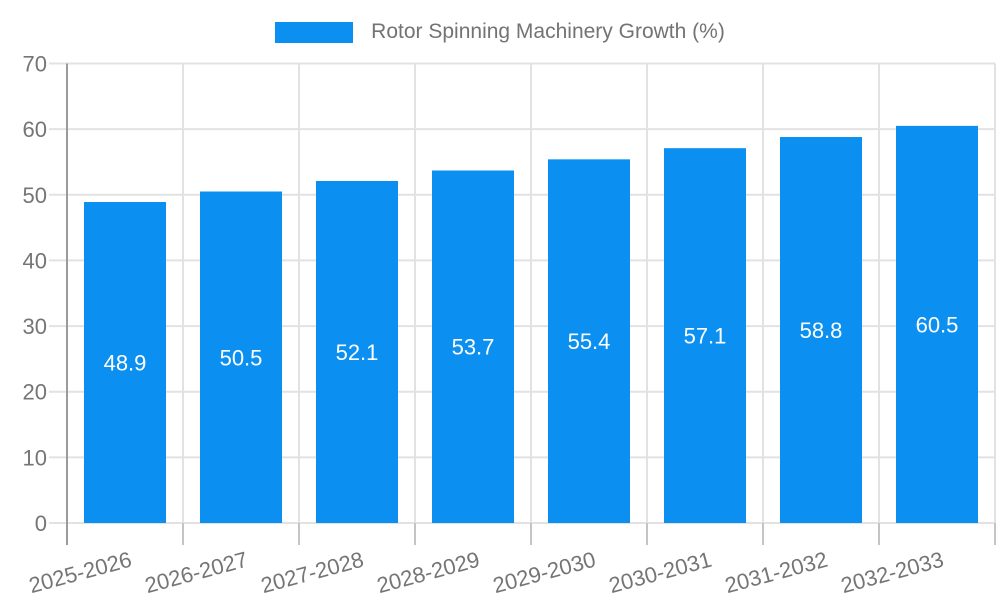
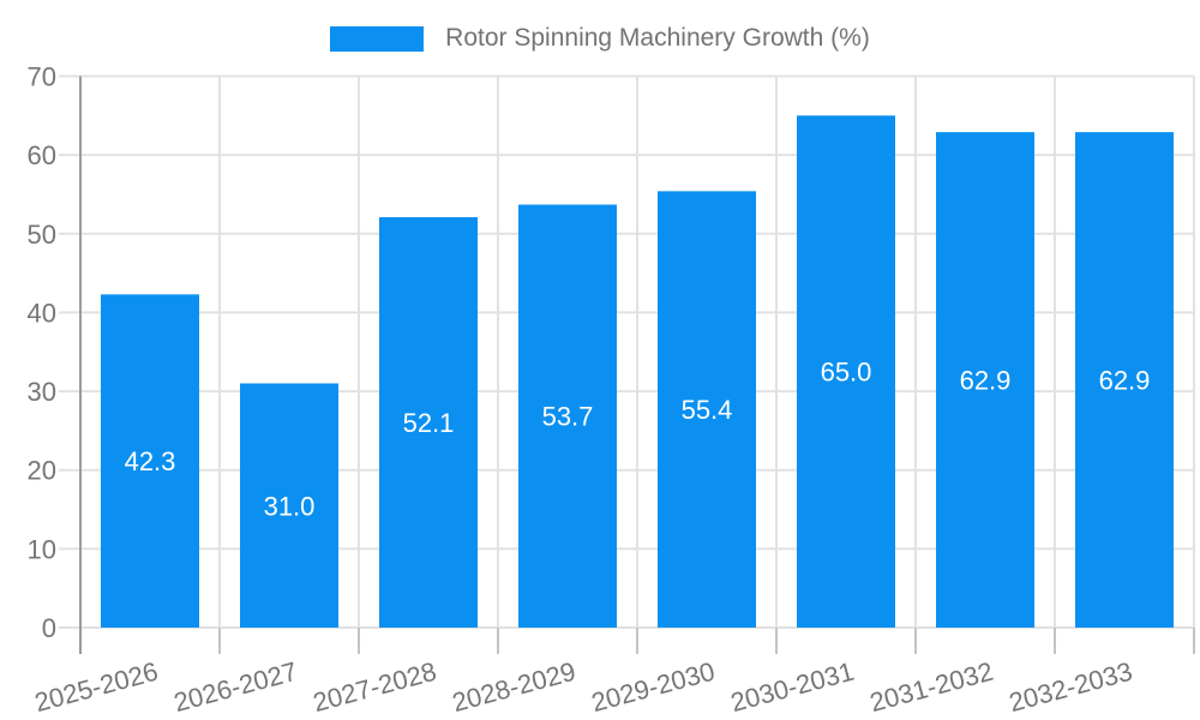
2025-2026: 48.9 -> 42.3
2026-2027: 50.5 -> 31.0
2030-2031: 57.1 -> 65.0
2031-2032: 58.8 -> 62.9
2032-2033: 60.5 -> 62.9
